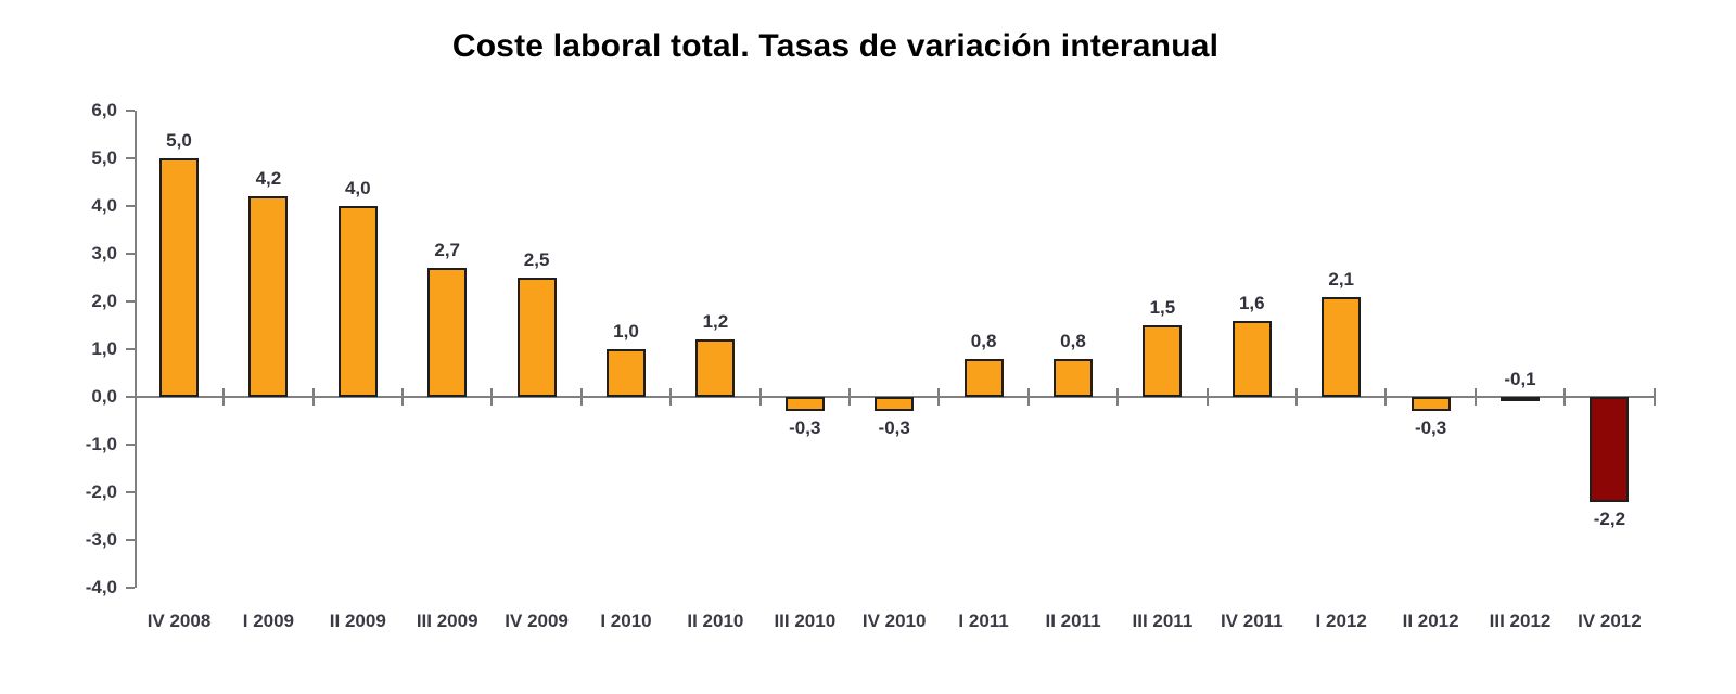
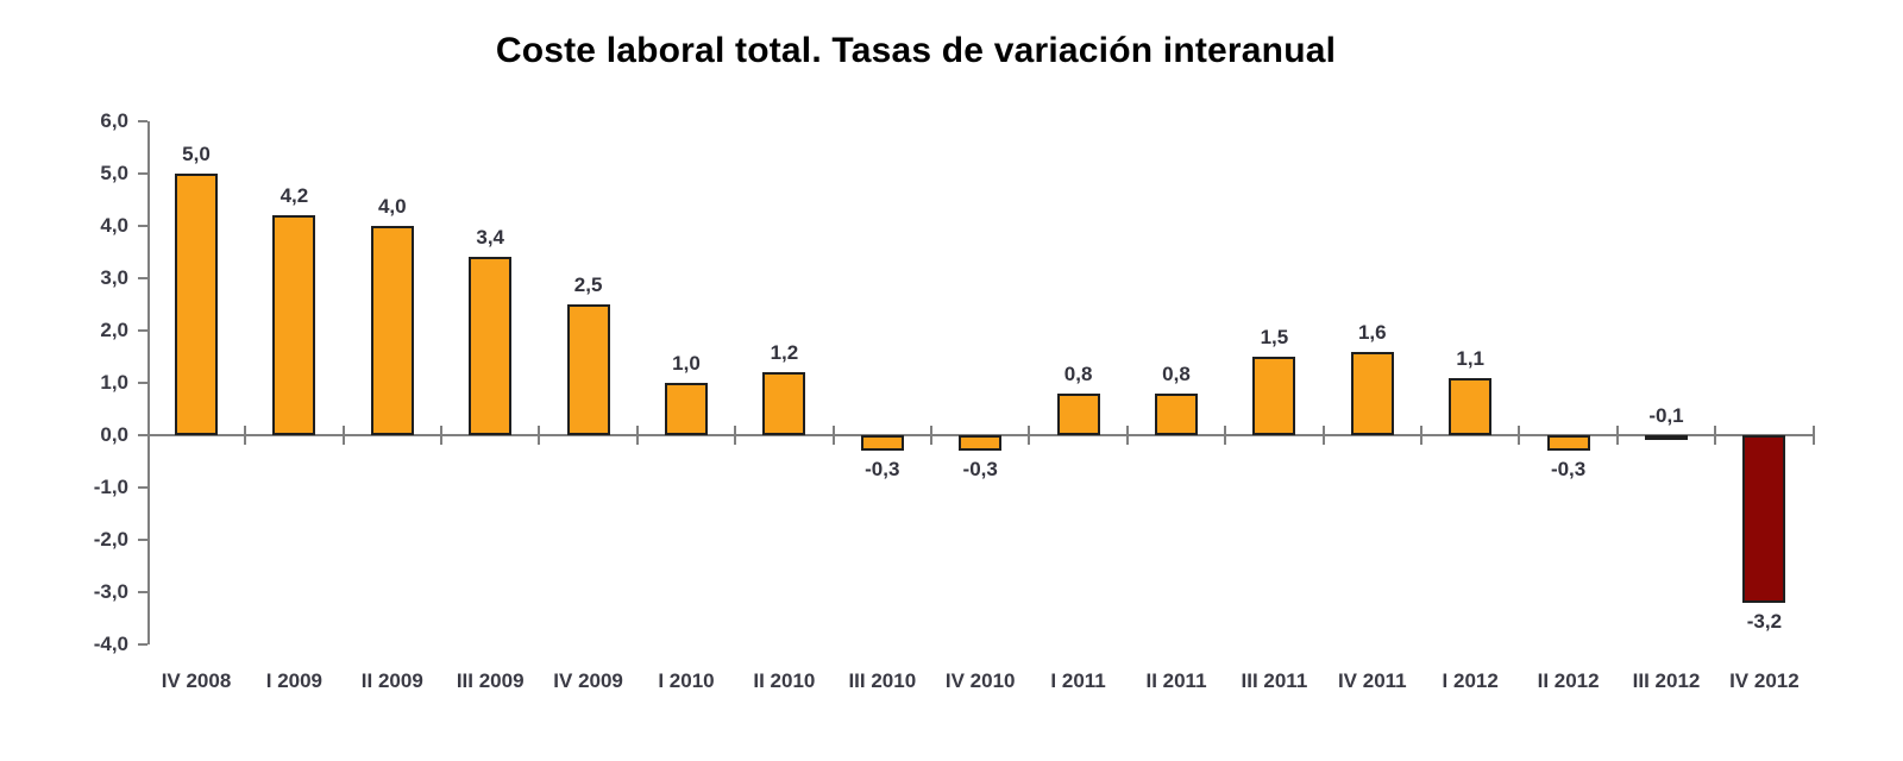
III 2009: 2,7 -> 3,4
I 2012: 2,1 -> 1,1
IV 2012: -2,2 -> -3,2
